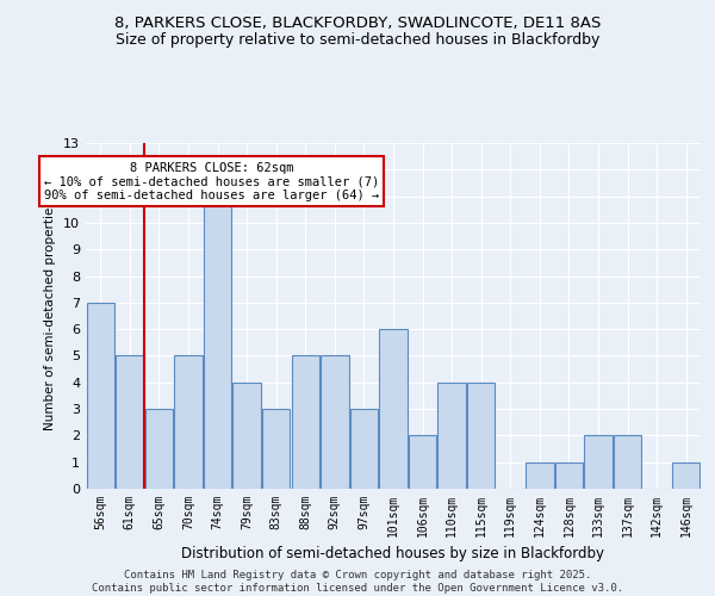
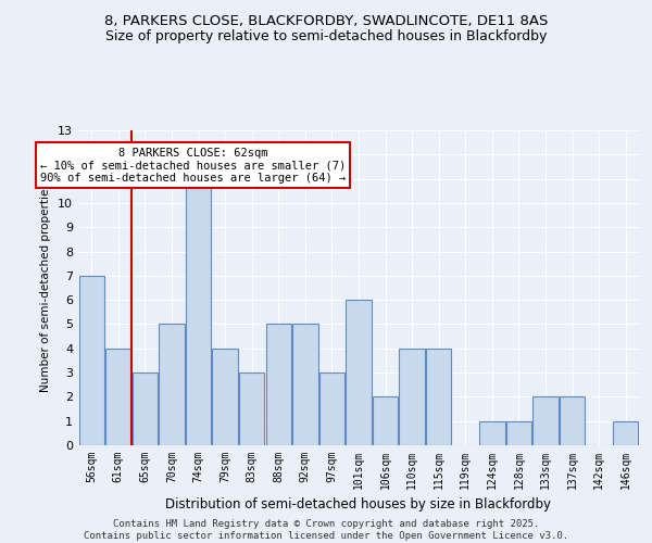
61sqm: 5 -> 4
